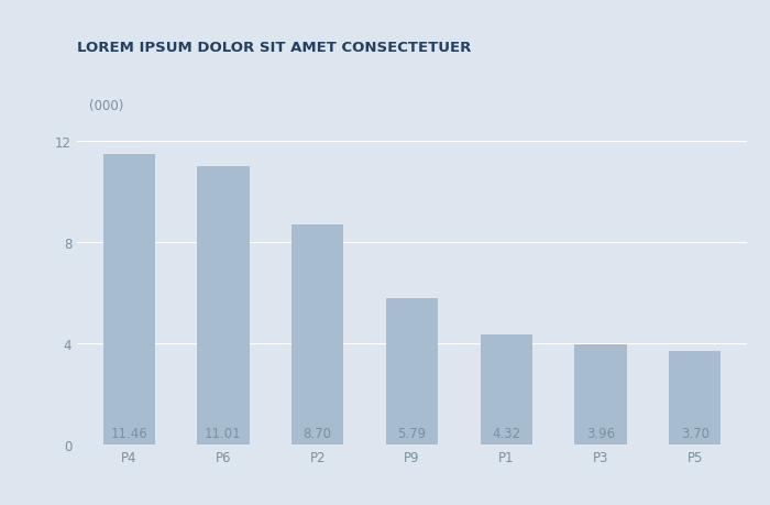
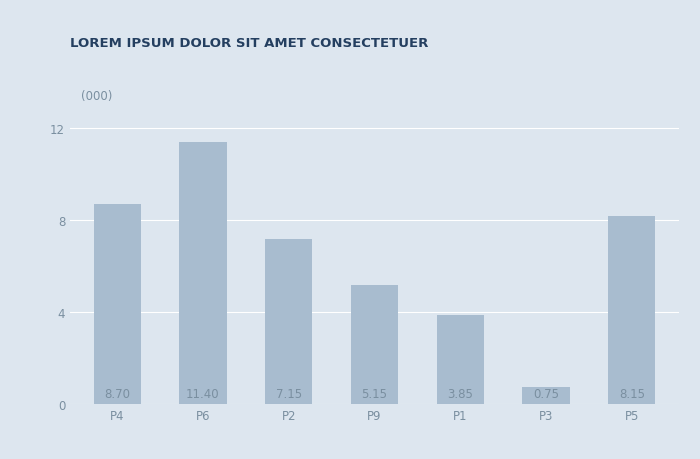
P4: 11.46 -> 8.70
P6: 11.01 -> 11.40
P2: 8.70 -> 7.15
P9: 5.79 -> 5.15
P1: 4.32 -> 3.85
P3: 3.96 -> 0.75
P5: 3.70 -> 8.15
